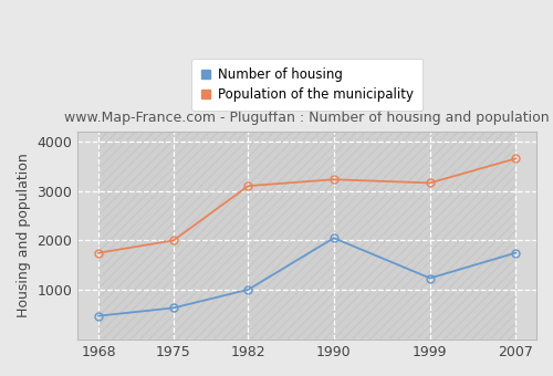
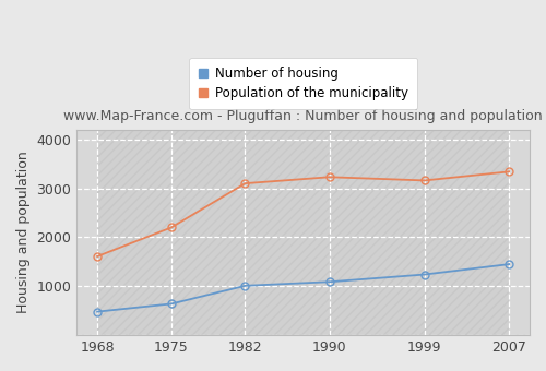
Population of the municipality/1968: 1750 -> 1610
Population of the municipality/1975: 2000 -> 2200
Number of housing/1990: 2050 -> 1090
Number of housing/2007: 1750 -> 1450
Population of the municipality/2007: 3650 -> 3340
